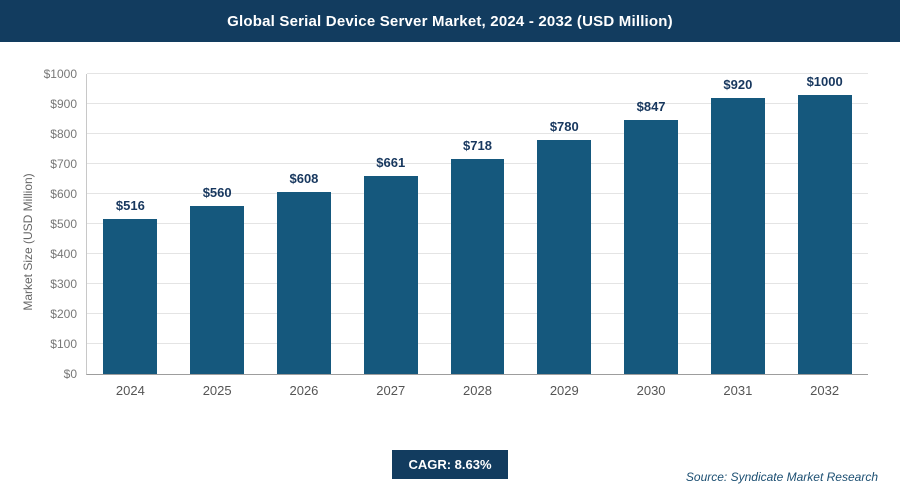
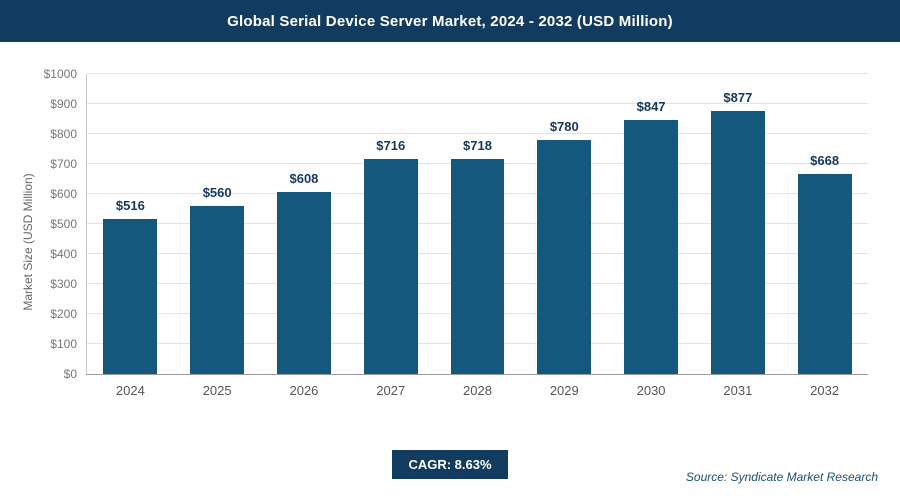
2027: $661 -> $716
2031: $920 -> $877
2032: $1000 -> $668
